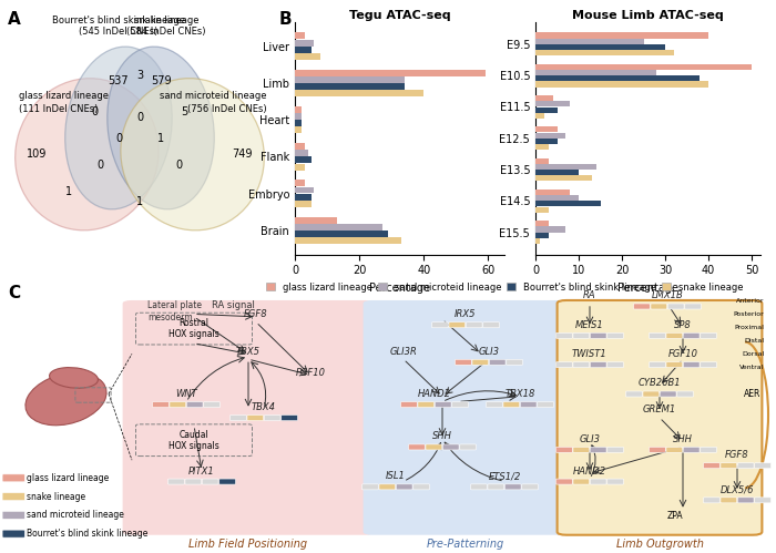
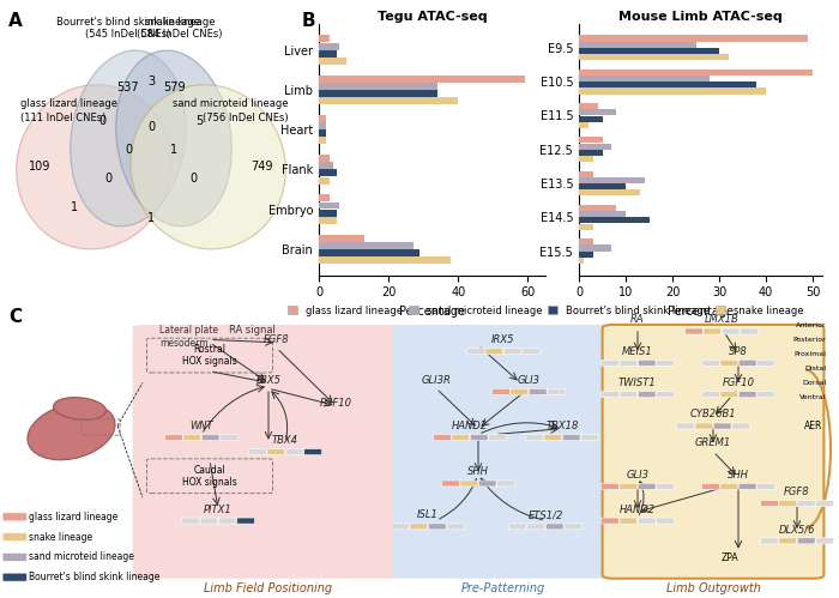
Tegu ATAC-seq/snake lineage/Brain: 33 -> 38
Mouse Limb ATAC-seq/glass lizard lineage/E9.5: 40 -> 49
